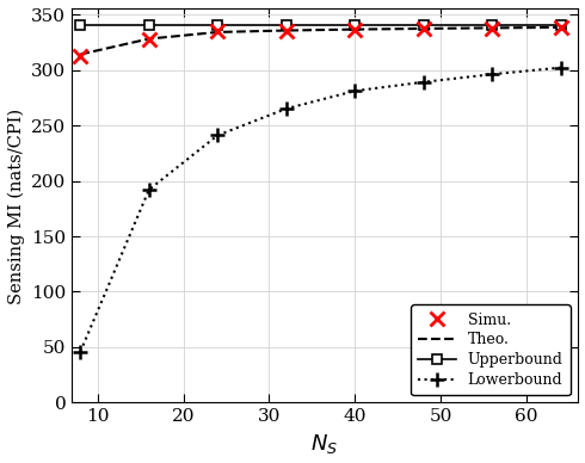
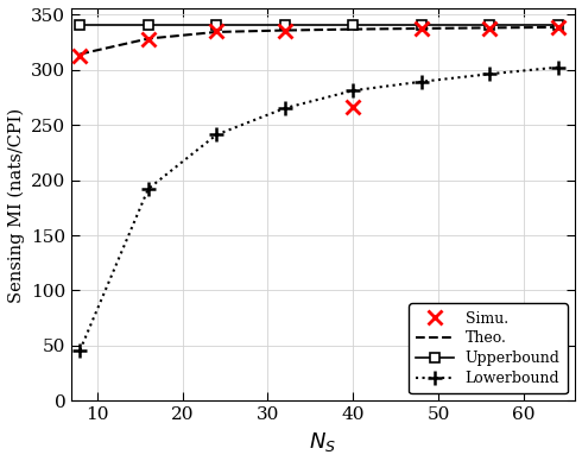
Simu./40: 336 -> 266
